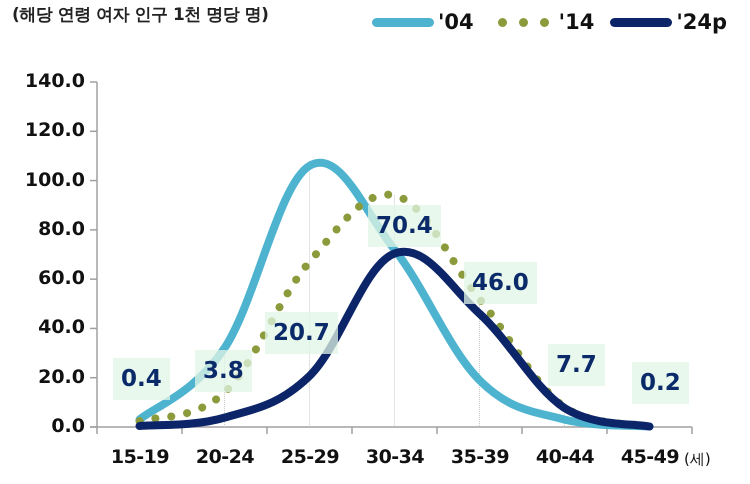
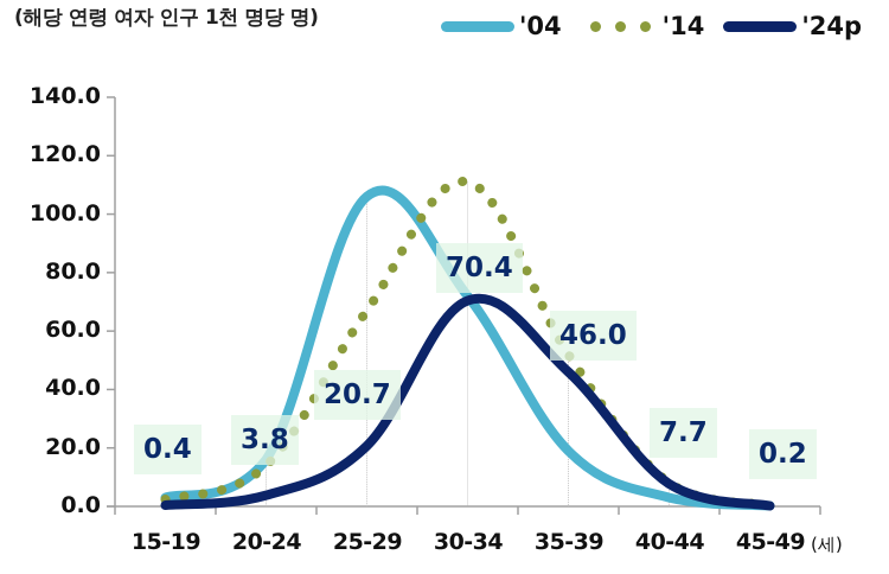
'04/20-24: 32 -> 16
'14/30-34: 94 -> 111
